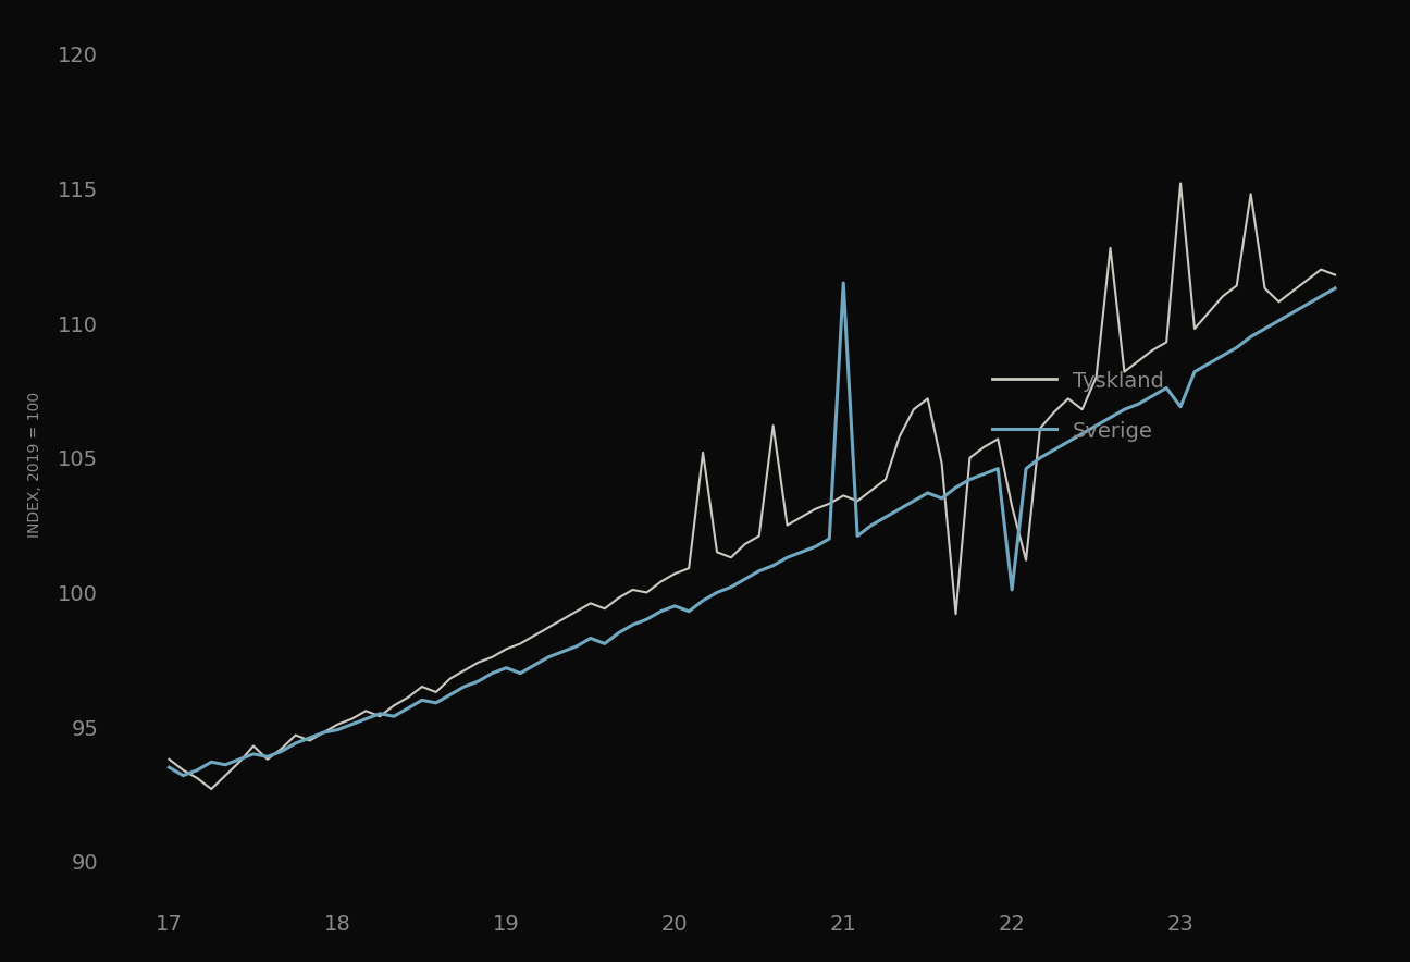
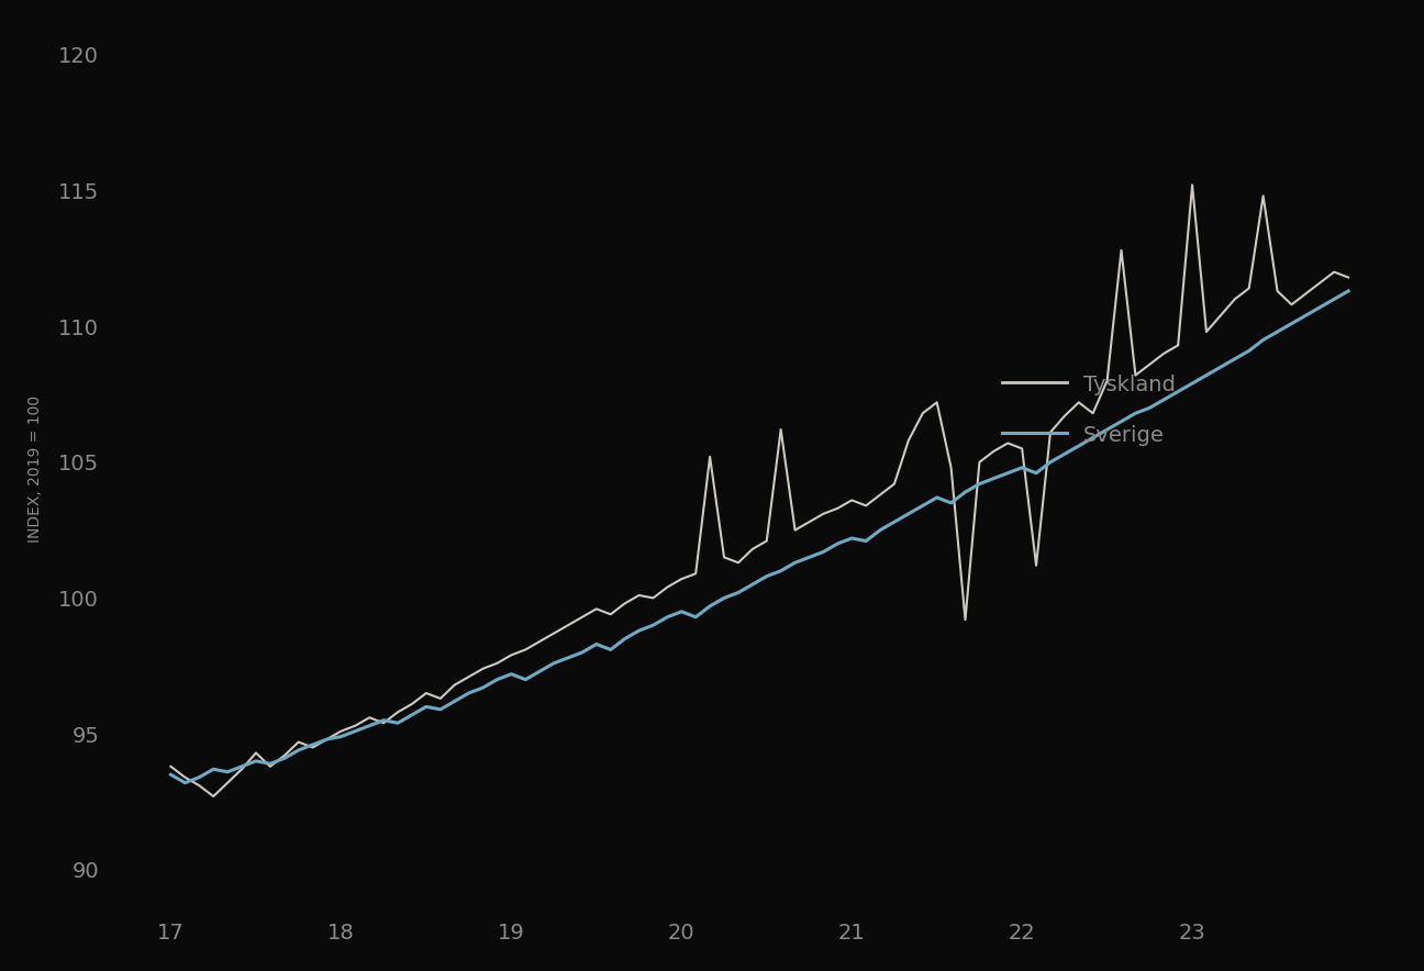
Sverige/21: 111.5 -> 102.2
Sverige/22: 100.1 -> 104.8
Tyskland/22: 103.2 -> 105.5
Sverige/23: 106.9 -> 107.9
